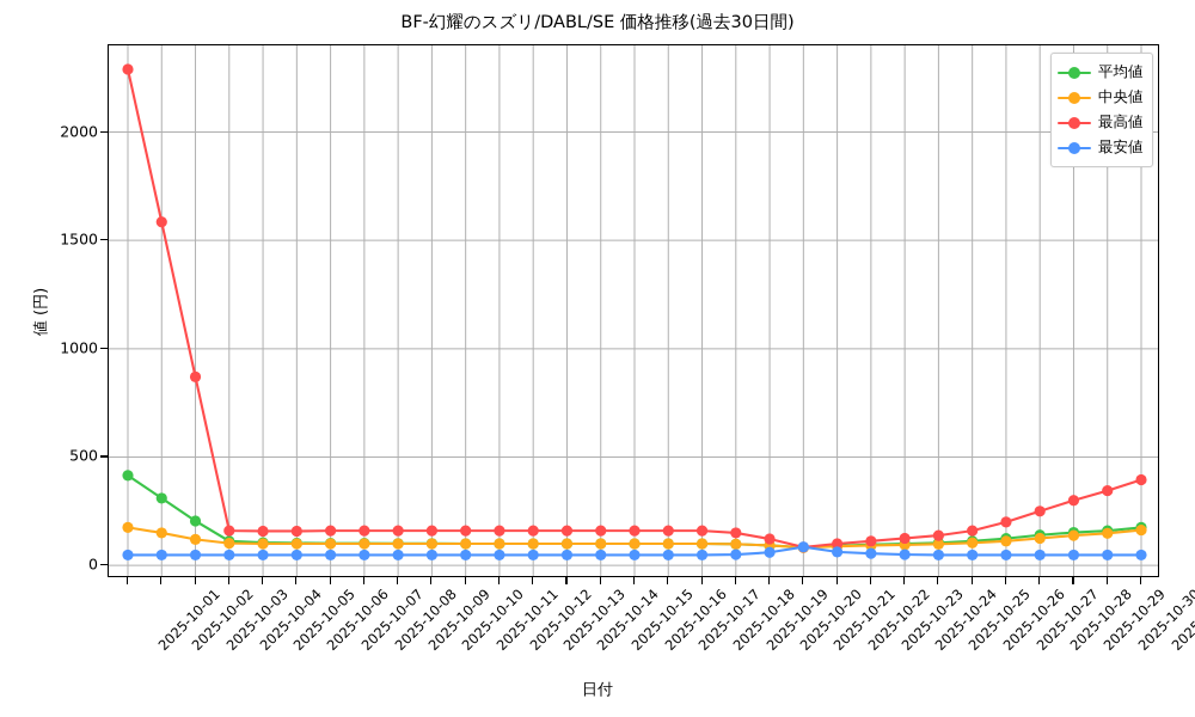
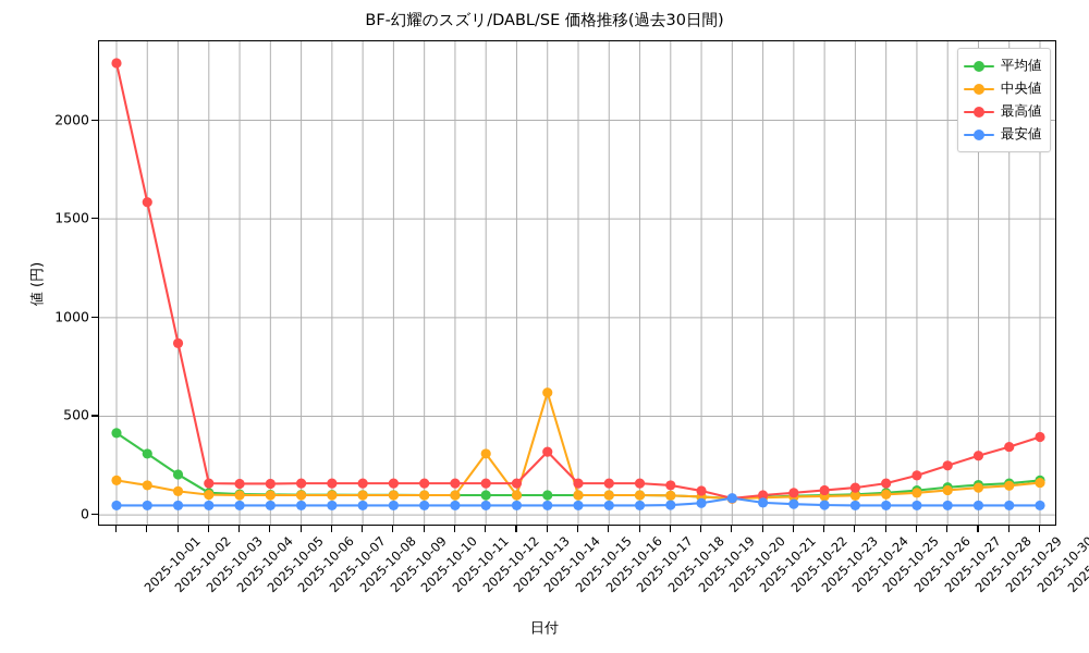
中央値/2025-10-13: 100 -> 310
中央値/2025-10-15: 100 -> 620
最高値/2025-10-15: 160 -> 320
